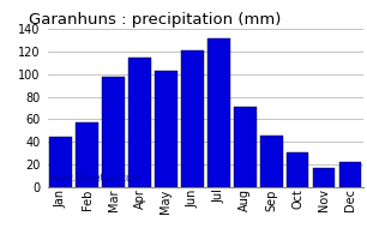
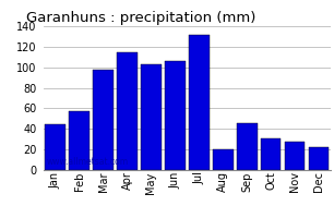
Jun: 121 -> 106
Aug: 71 -> 20
Nov: 17 -> 28
